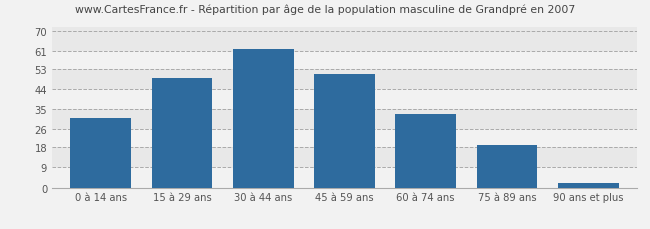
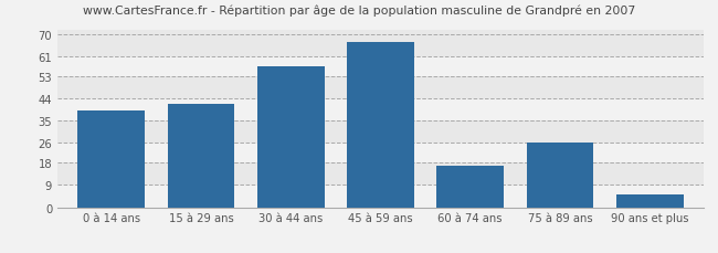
0 à 14 ans: 31 -> 39
15 à 29 ans: 49 -> 42
30 à 44 ans: 62 -> 57
45 à 59 ans: 51 -> 67
60 à 74 ans: 33 -> 17
75 à 89 ans: 19 -> 26
90 ans et plus: 2 -> 5
